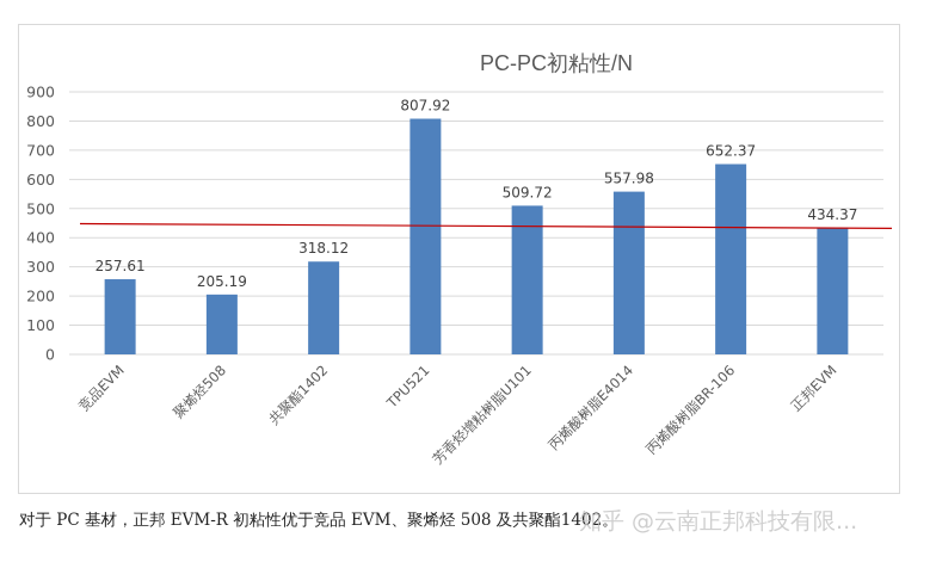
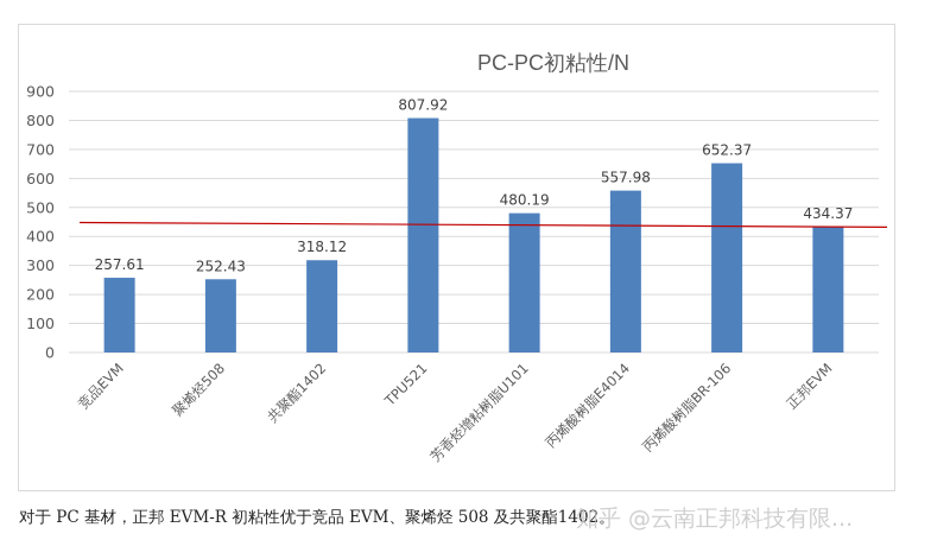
聚烯烃508: 205.19 -> 252.43
芳香烃增粘树脂U101: 509.72 -> 480.19
